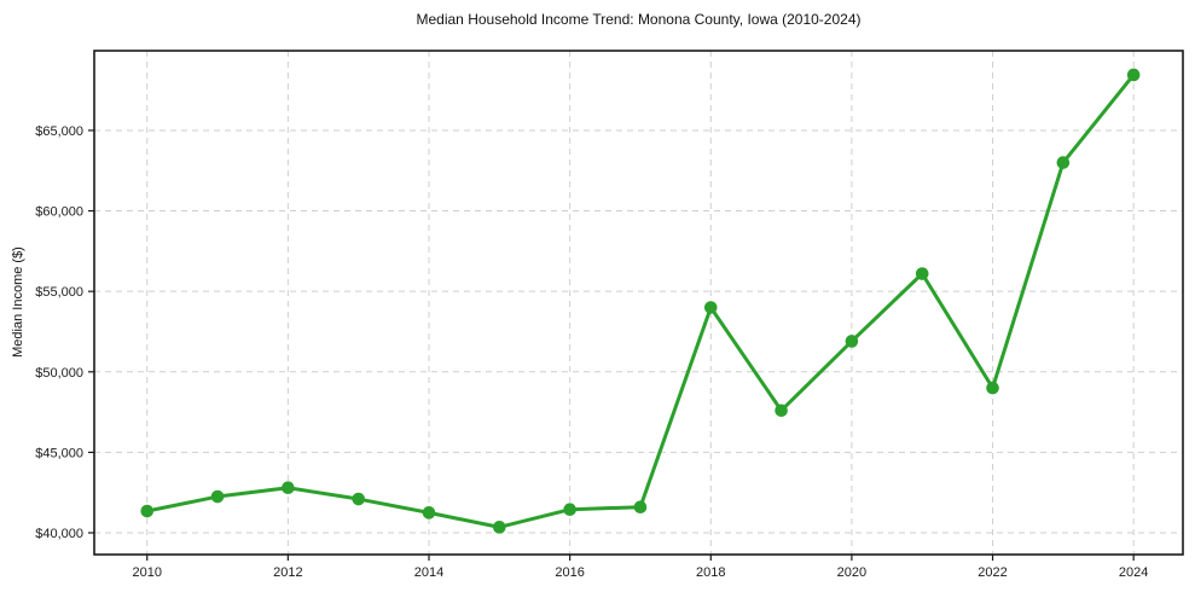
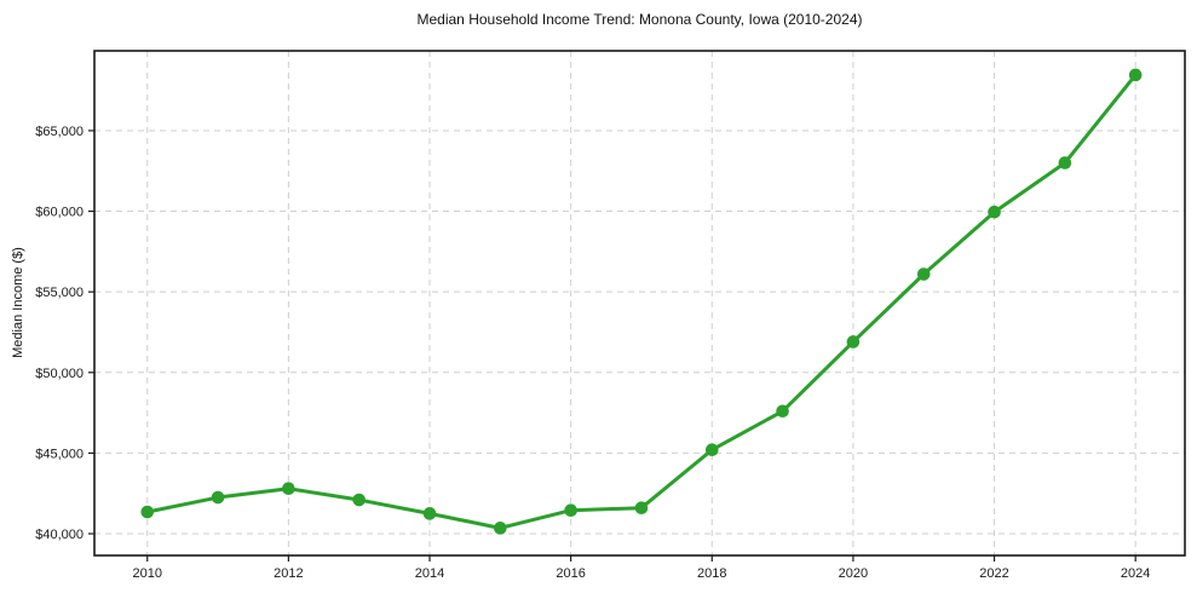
2018: $54000 -> $45200
2022: $49000 -> $60000
